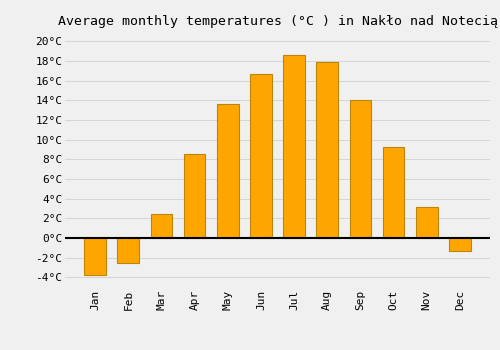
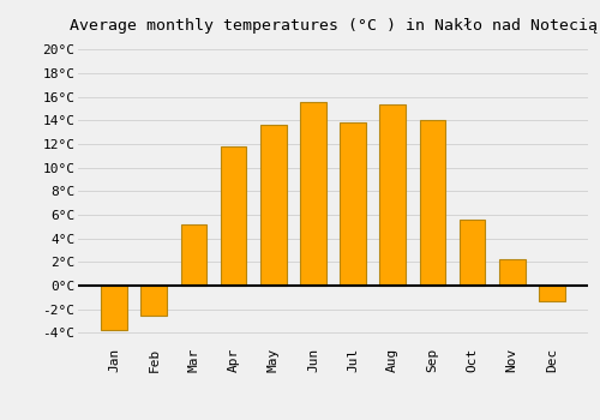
Mar: 2.4°C -> 5.2°C
Apr: 8.5°C -> 11.8°C
Jun: 16.7°C -> 15.6°C
Jul: 18.6°C -> 13.8°C
Aug: 17.9°C -> 15.4°C
Oct: 9.2°C -> 5.6°C
Nov: 3.1°C -> 2.2°C
